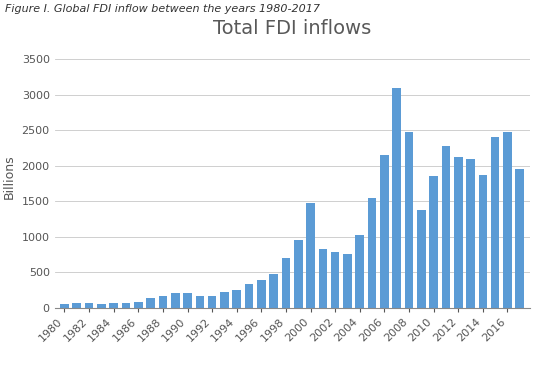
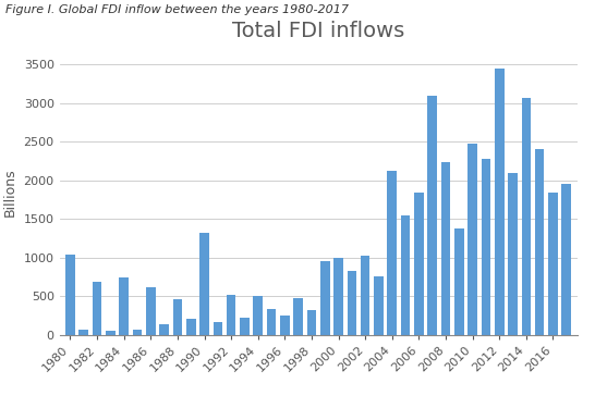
1980: 60 -> 1040
1982: 60 -> 680
1984: 60 -> 740
1986: 80 -> 620
1988: 160 -> 460
1990: 200 -> 1320
1992: 160 -> 520
1994: 250 -> 500
1996: 390 -> 240
1998: 700 -> 320
2000: 1480 -> 1000
2002: 790 -> 1020
2004: 1020 -> 2120
2006: 2150 -> 1840
2008: 2470 -> 2240
2010: 1860 -> 2480
2012: 2130 -> 3440
2014: 1870 -> 3060
2016: 2470 -> 1840
